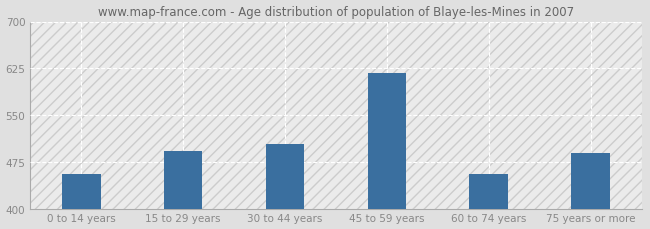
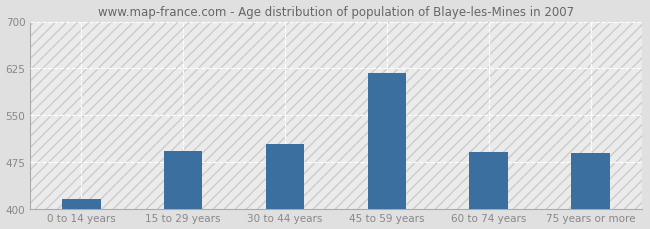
0 to 14 years: 456 -> 415
60 to 74 years: 456 -> 491
